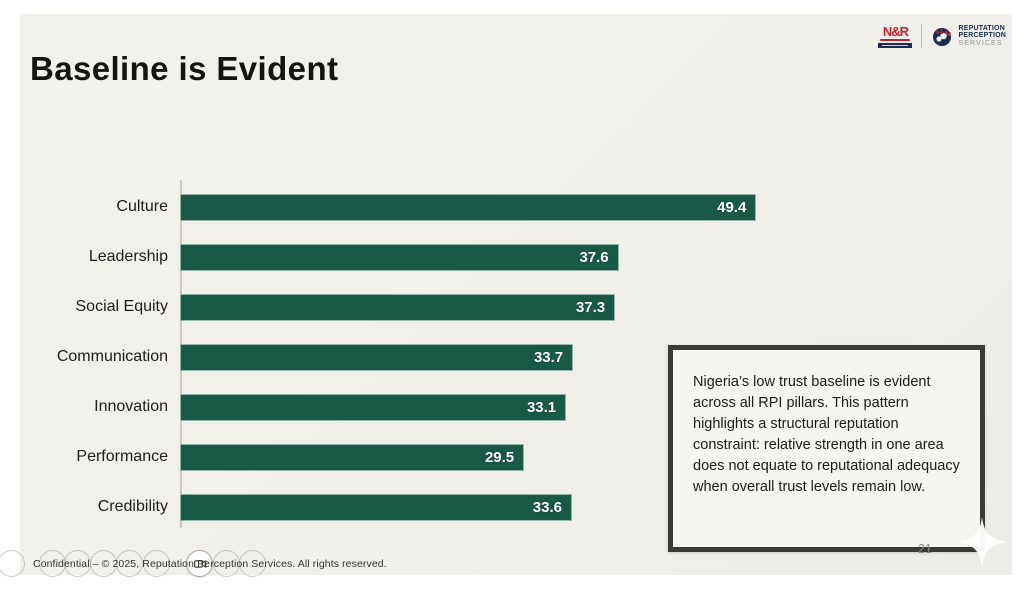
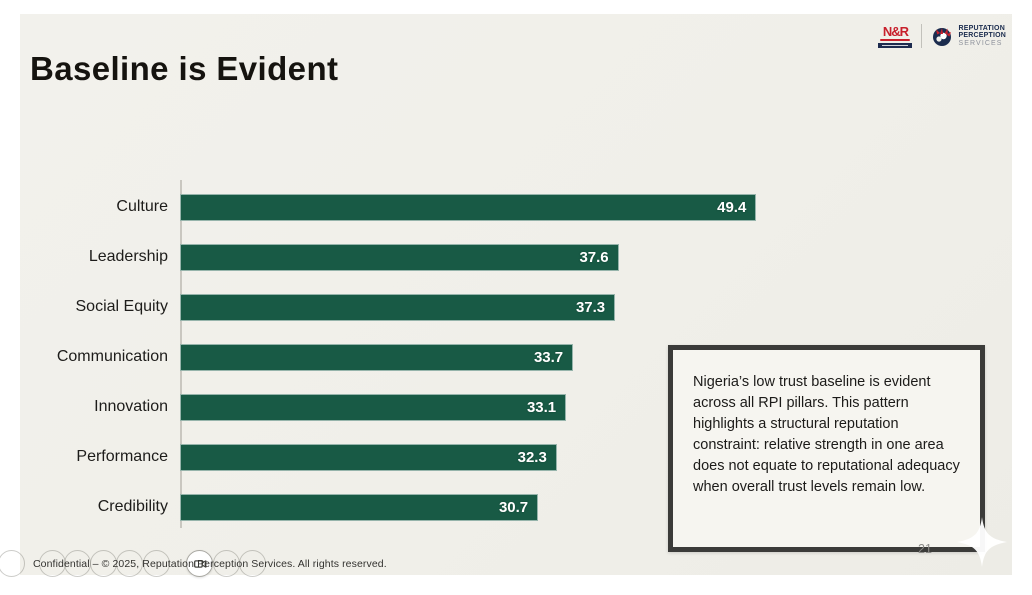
Performance: 29.5 -> 32.3
Credibility: 33.6 -> 30.7
